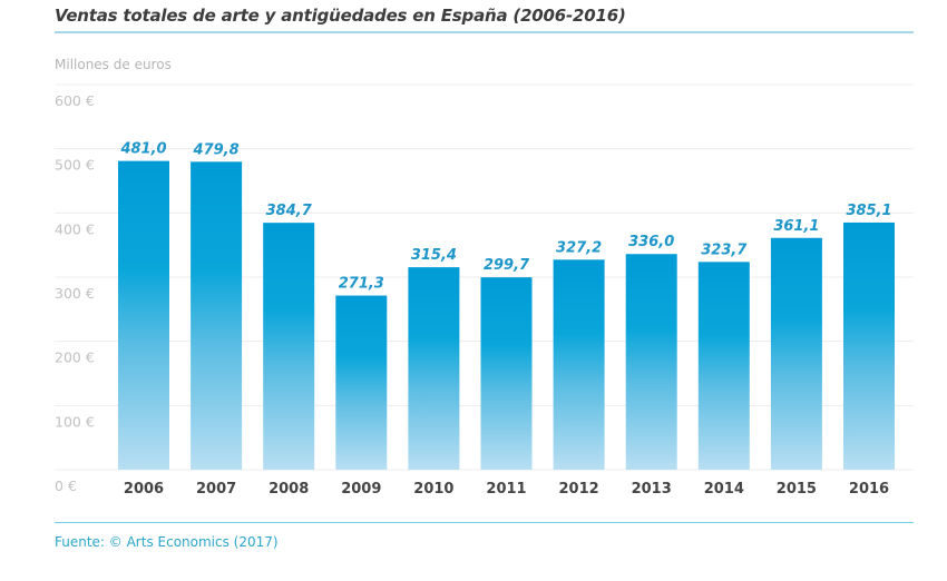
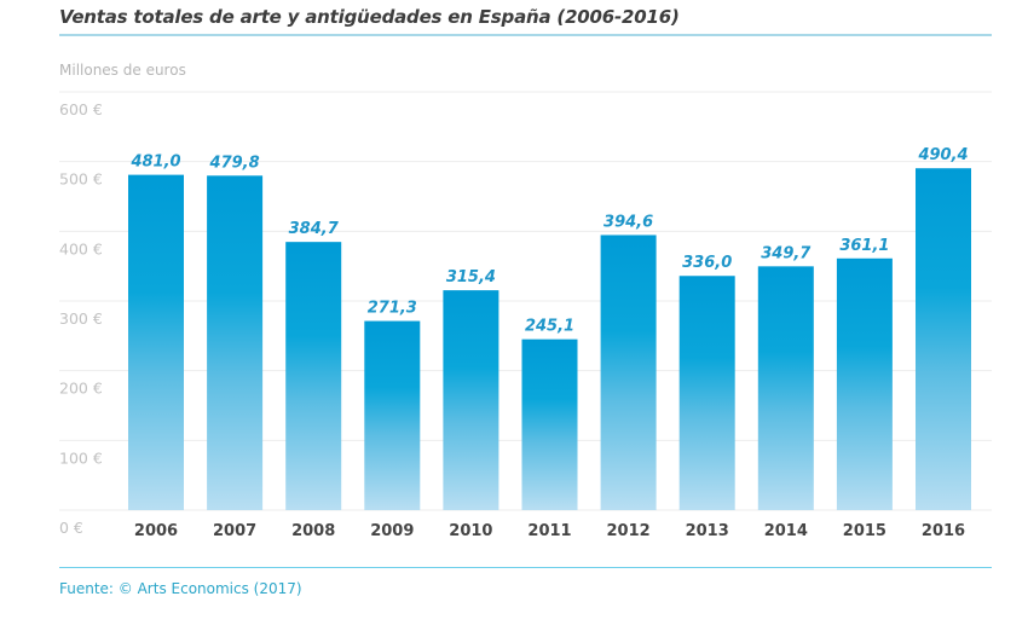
2011: 299,7 -> 245,1
2012: 327,2 -> 394,6
2014: 323,7 -> 349,7
2016: 385,1 -> 490,4
